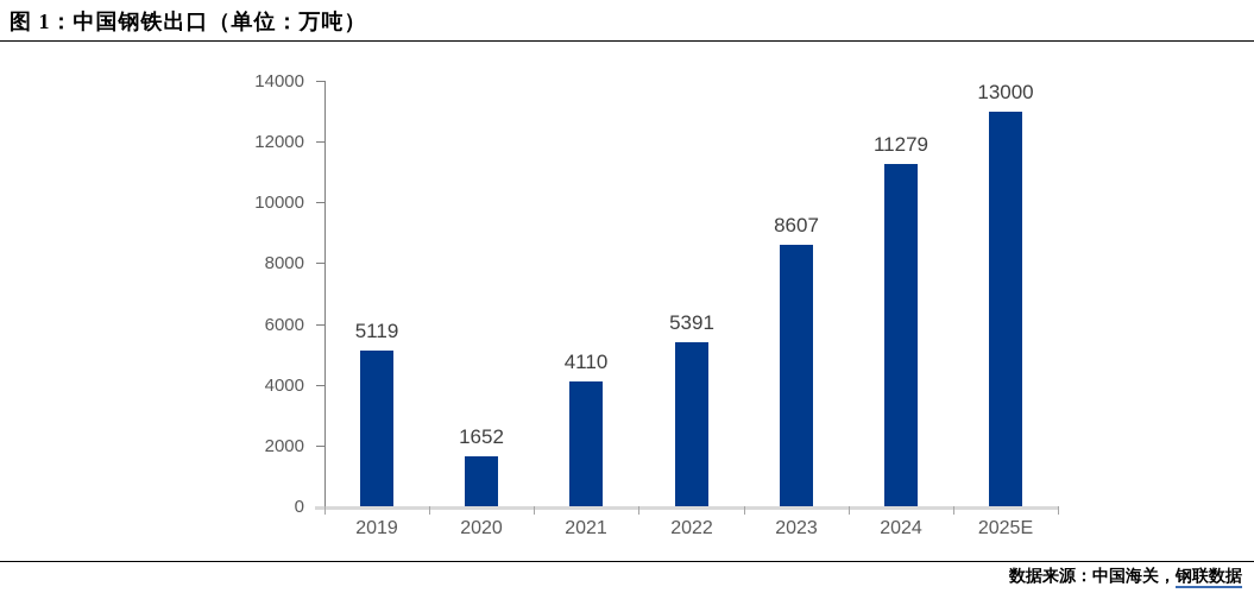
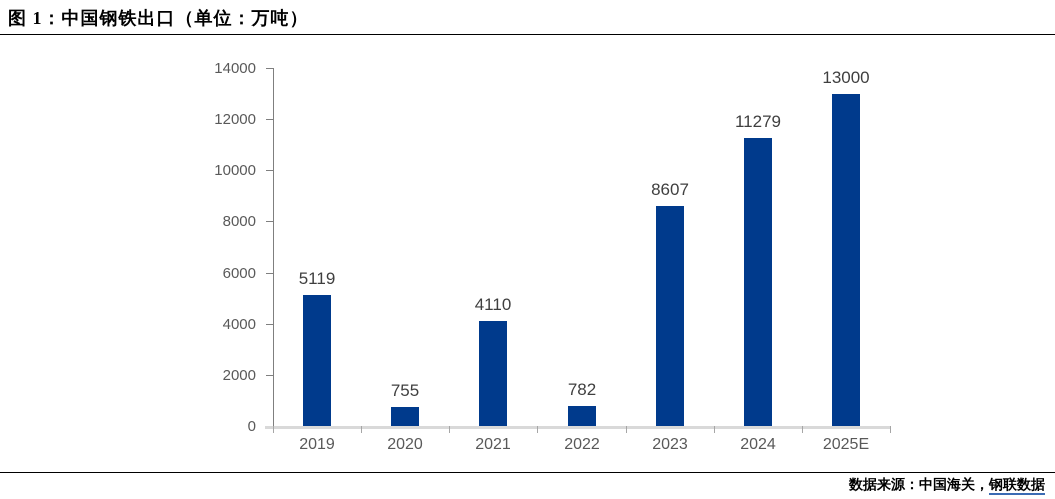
2020: 1652 -> 755
2022: 5391 -> 782
